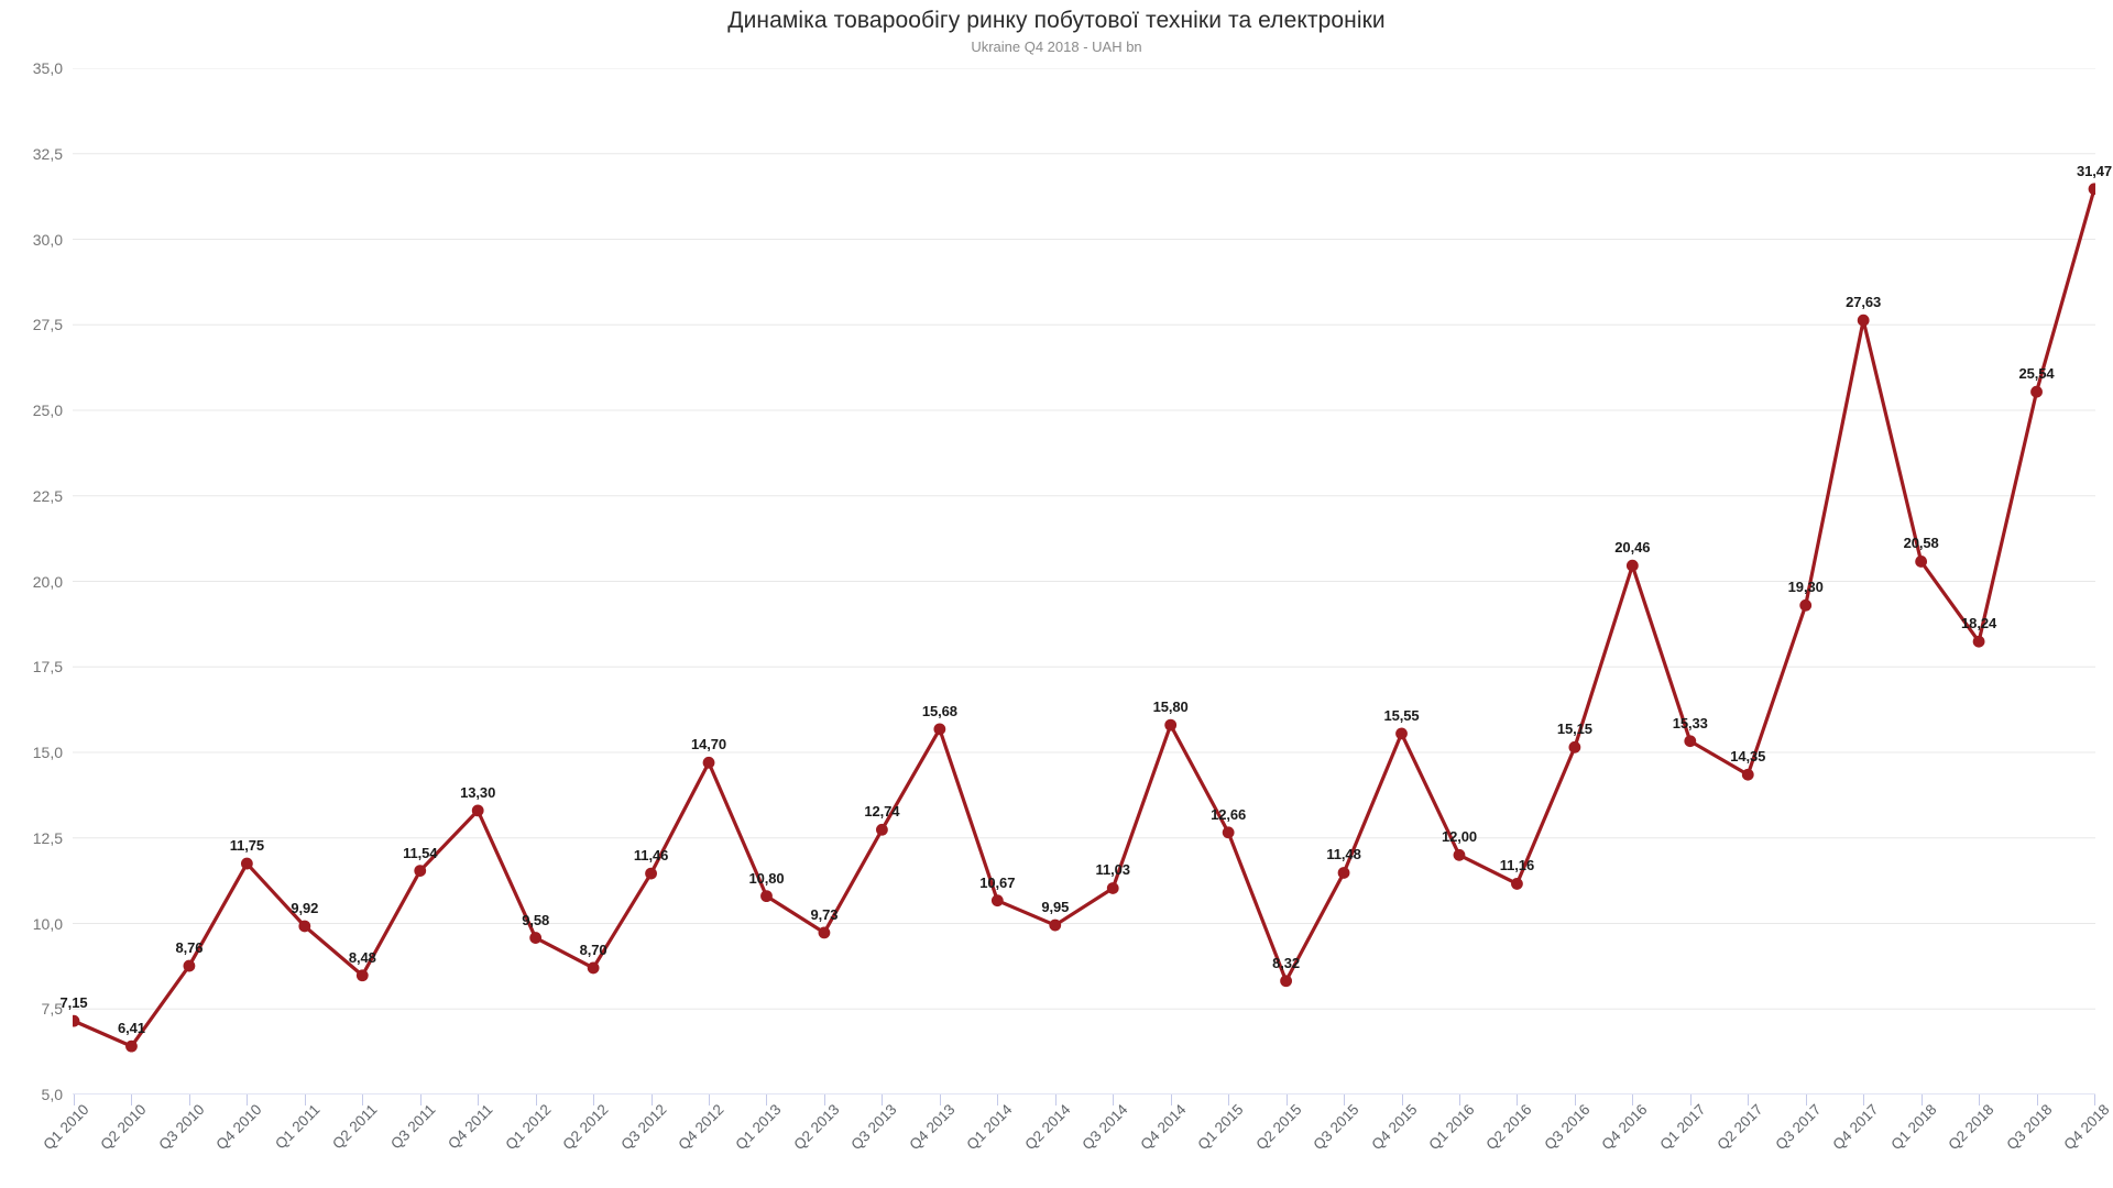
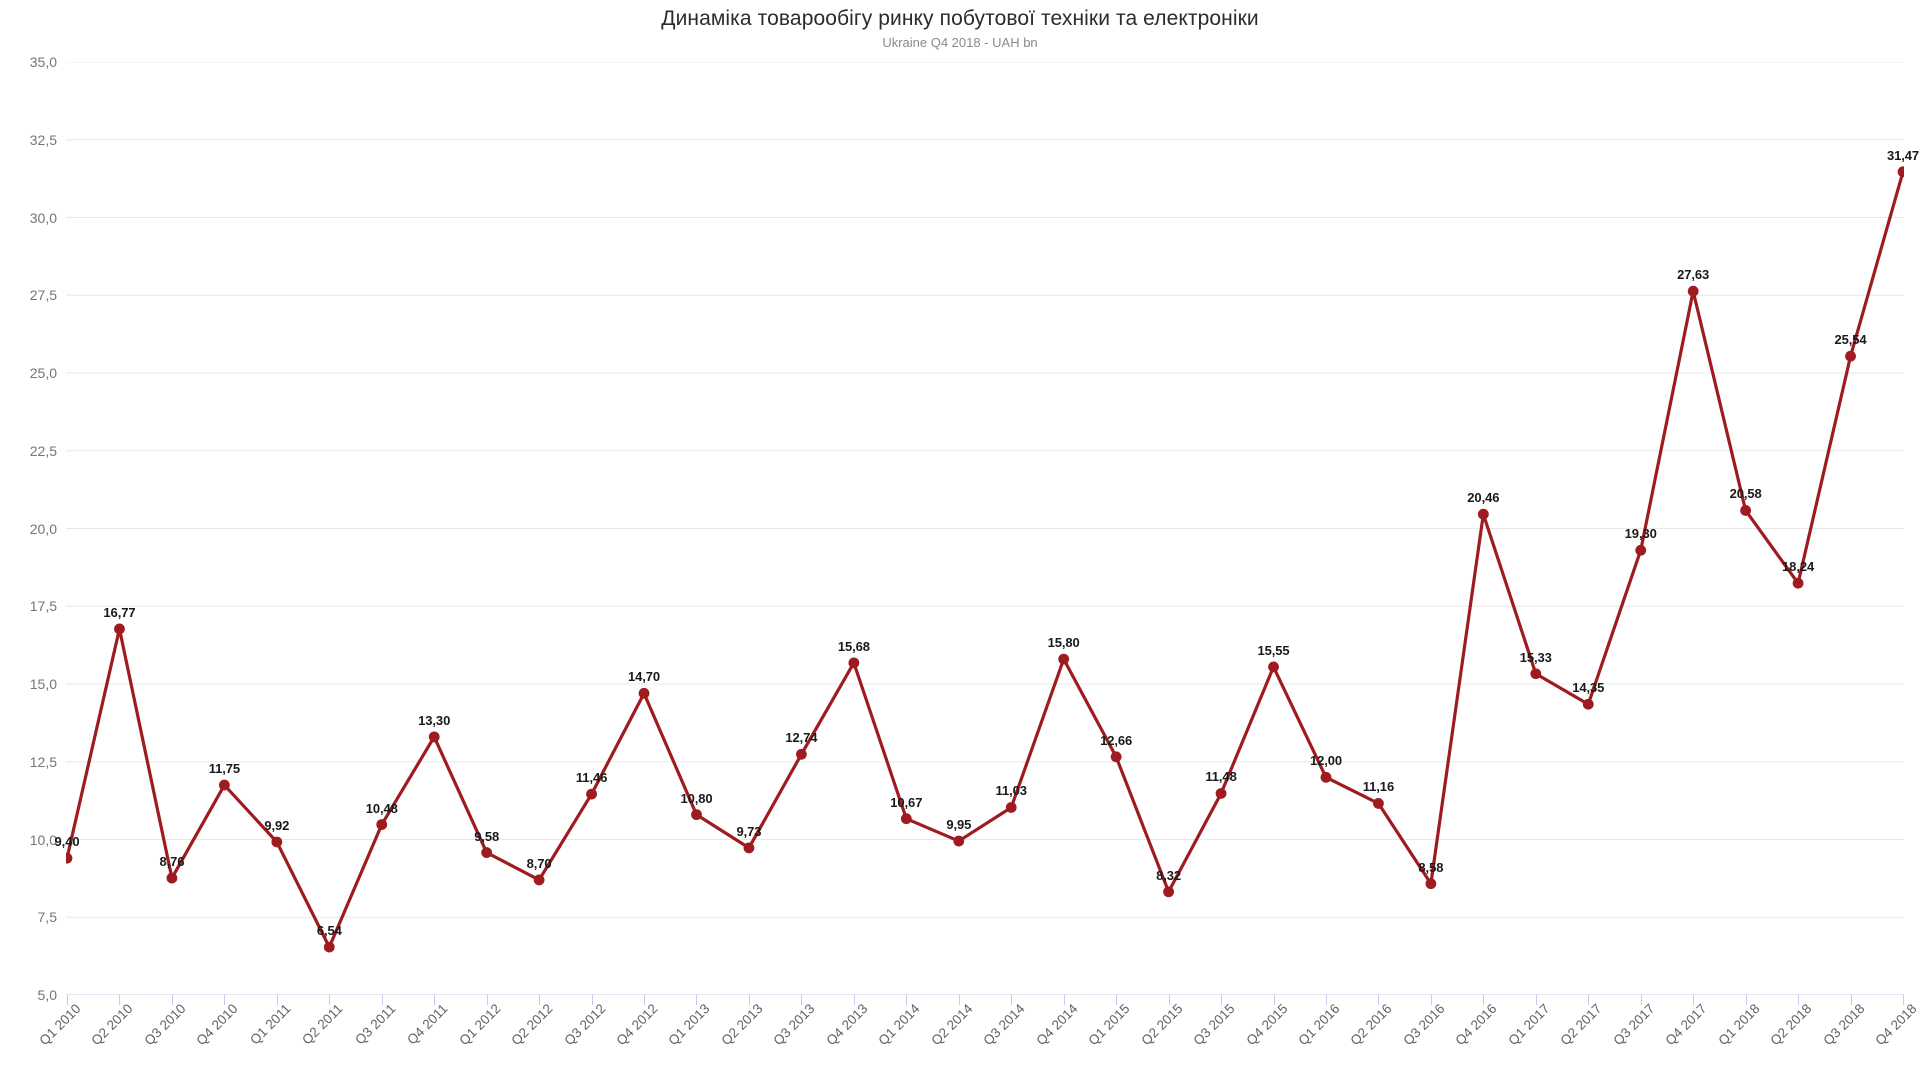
Q1 2010: 7,15 -> 9,40
Q2 2010: 6,41 -> 16,77
Q2 2011: 8,48 -> 6,54
Q3 2011: 11,54 -> 10,48
Q3 2016: 15,15 -> 8,58
